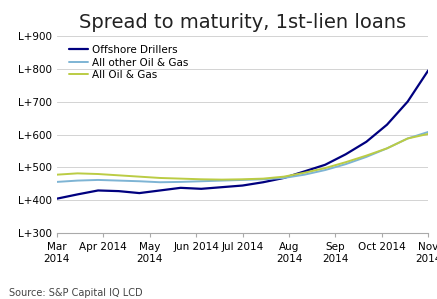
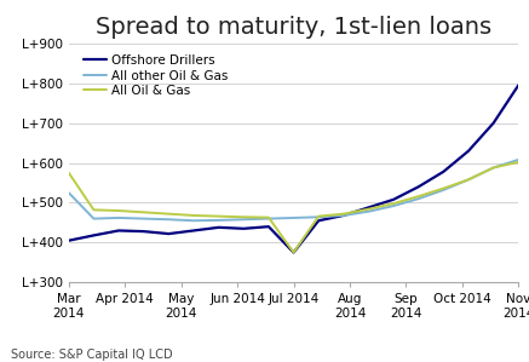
All other Oil & Gas/Mar 2014: L+456 -> L+525
All Oil & Gas/Mar 2014: L+478 -> L+575
Offshore Drillers/Jul 2014: L+445 -> L+375
All Oil & Gas/Jul 2014: L+464 -> L+375
